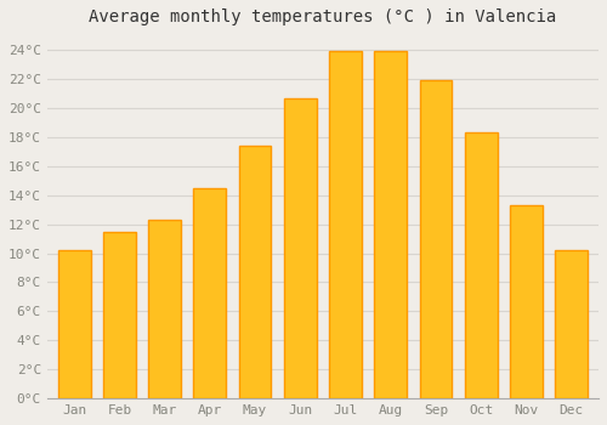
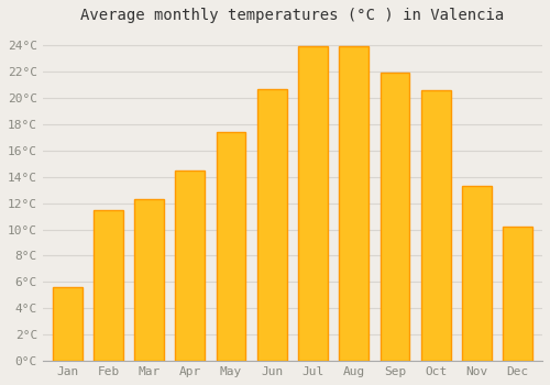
Jan: 10.2°C -> 5.6°C
Oct: 18.3°C -> 20.6°C
